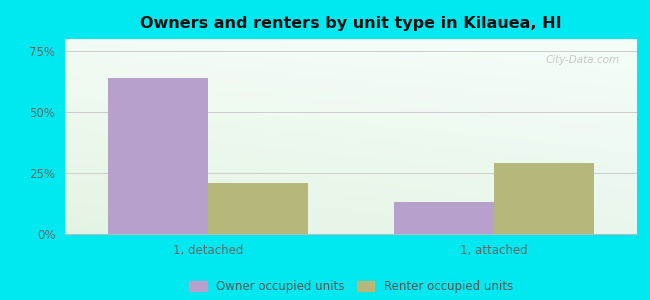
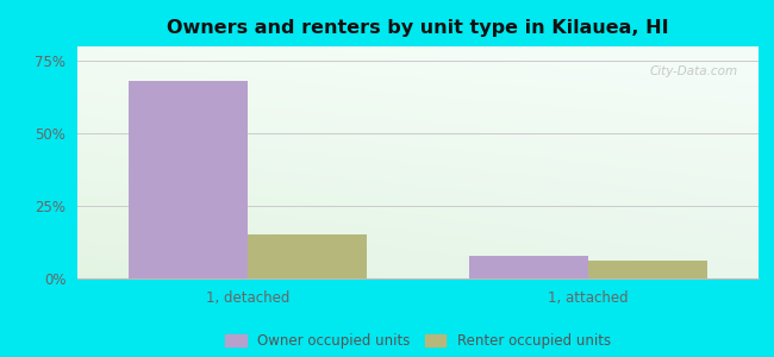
Owner occupied units/1, detached: 64% -> 68%
Renter occupied units/1, detached: 21% -> 15%
Owner occupied units/1, attached: 13% -> 8%
Renter occupied units/1, attached: 29% -> 6%
